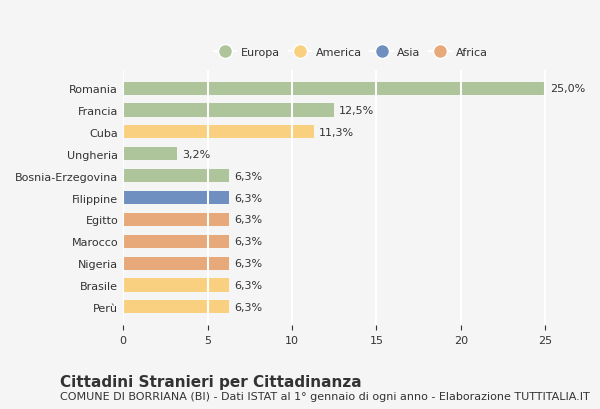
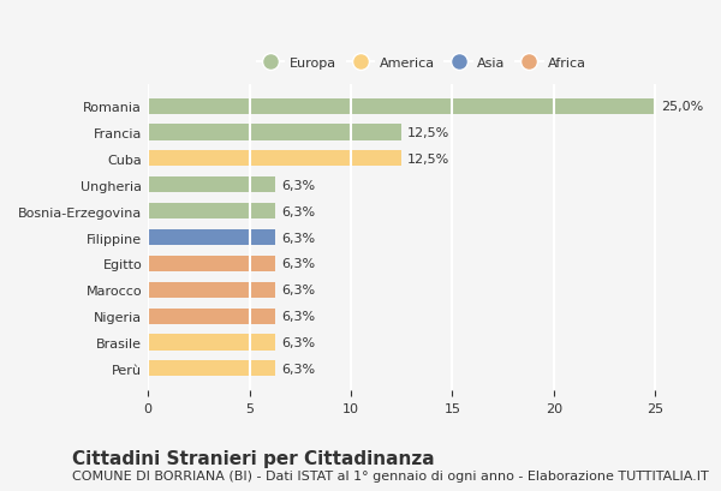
Cuba: 11,3% -> 12,5%
Ungheria: 3,2% -> 6,3%
